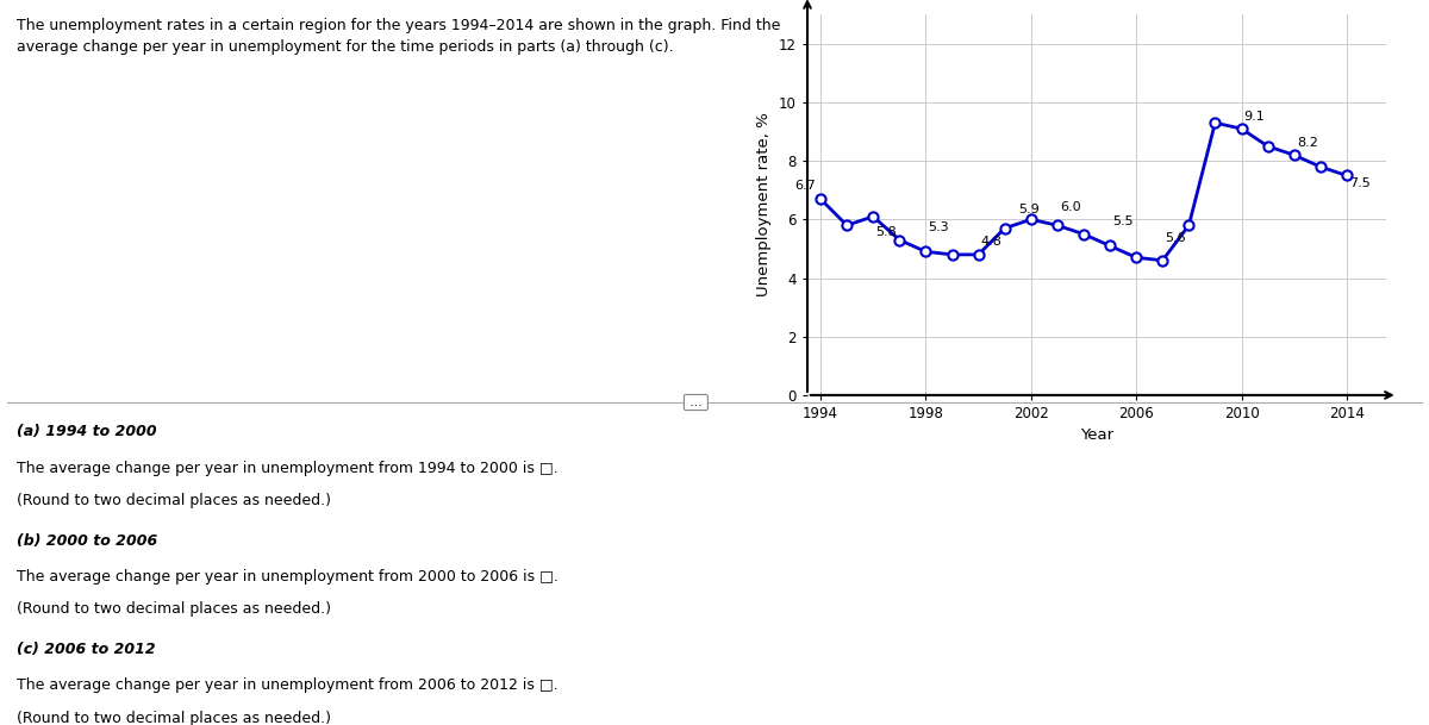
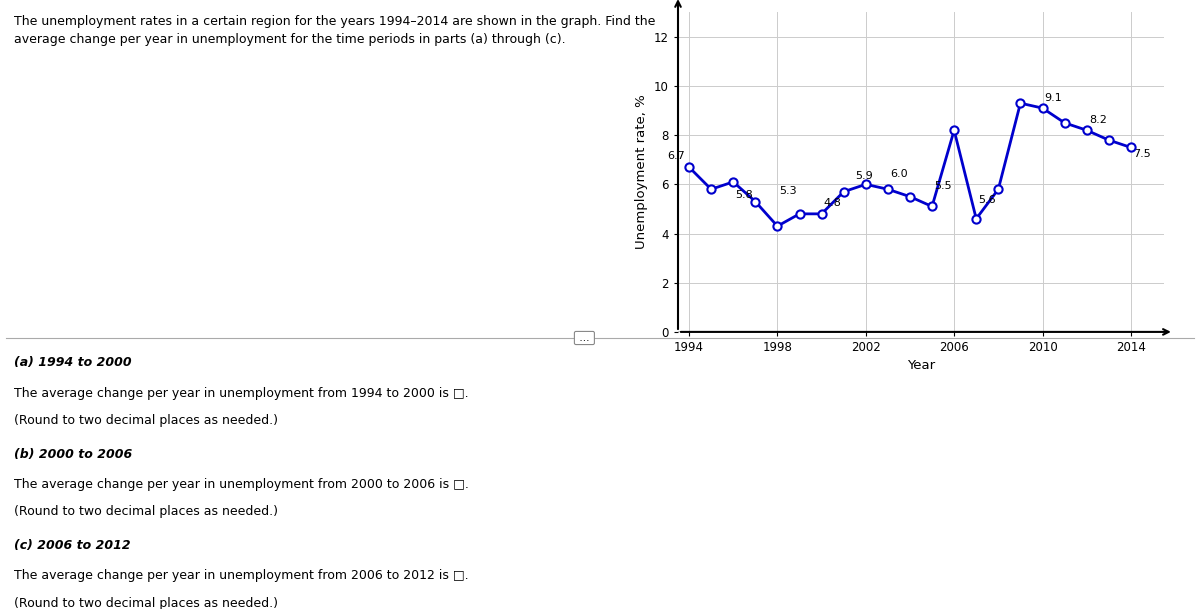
1998: 4.9 -> 4.3
2006: 4.7 -> 8.2
